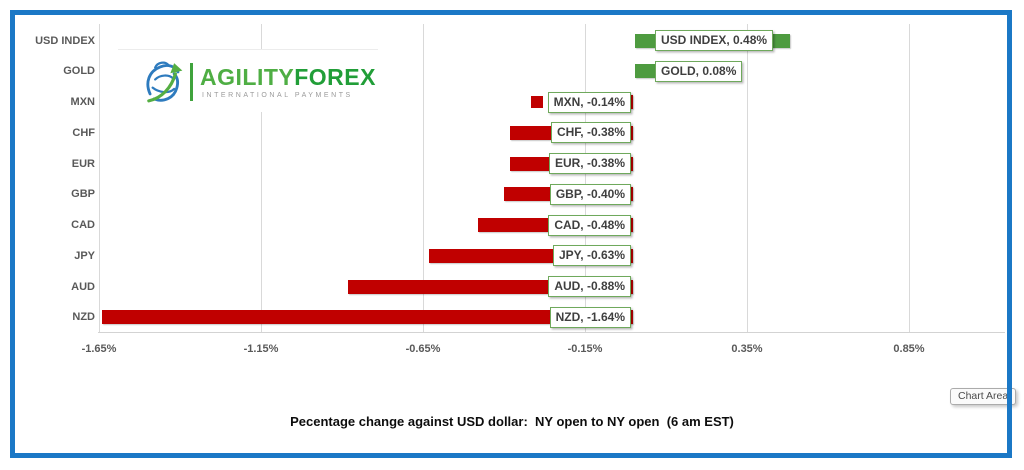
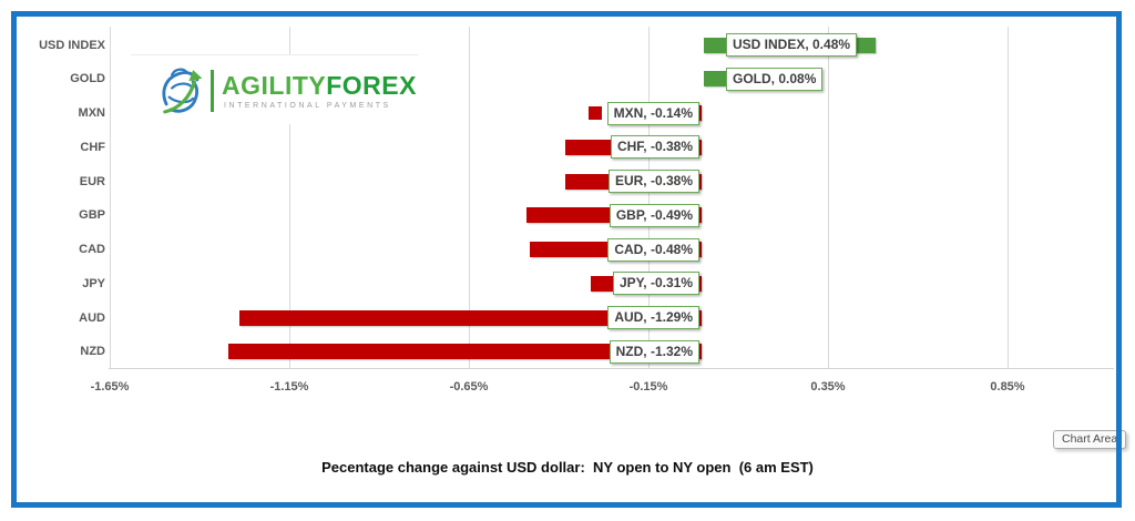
GBP: -0.40% -> -0.49%
JPY: -0.63% -> -0.31%
AUD: -0.88% -> -1.29%
NZD: -1.64% -> -1.32%
